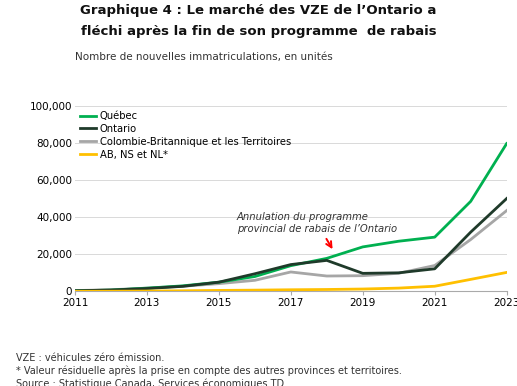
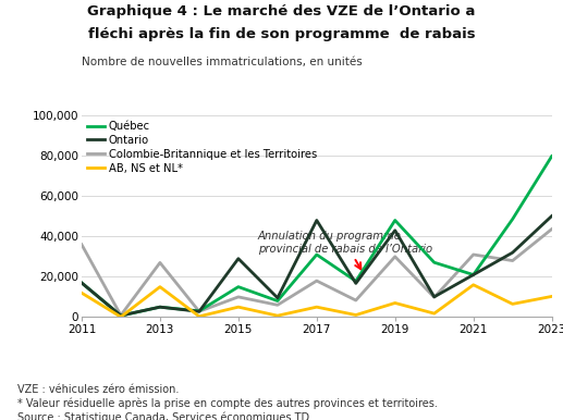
Québec/2011: 0 -> 17,000
Ontario/2011: 0 -> 17,000
Colombie-Britannique et les Territoires/2011: 0 -> 36,000
AB, NS et NL*/2011: 0 -> 12,000
Québec/2013: 2,000 -> 5,000
Ontario/2013: 2,000 -> 5,000
Colombie-Britannique et les Territoires/2013: 2,000 -> 27,000
AB, NS et NL*/2013: 0 -> 15,000
Québec/2015: 5,000 -> 15,000
Ontario/2015: 5,000 -> 29,000
Colombie-Britannique et les Territoires/2015: 4,000 -> 10,000
AB, NS et NL*/2015: 1,000 -> 5,000
Québec/2017: 14,000 -> 31,000
Ontario/2017: 15,000 -> 48,000
Colombie-Britannique et les Territoires/2017: 10,000 -> 18,000
AB, NS et NL*/2017: 1,000 -> 5,000
Québec/2019: 24,000 -> 48,000
Ontario/2019: 10,000 -> 43,000
Colombie-Britannique et les Territoires/2019: 8,000 -> 30,000
AB, NS et NL*/2019: 1,000 -> 7,000
Québec/2021: 29,000 -> 21,000
Ontario/2021: 12,000 -> 21,000
Colombie-Britannique et les Territoires/2021: 14,000 -> 31,000
AB, NS et NL*/2021: 3,000 -> 16,000
